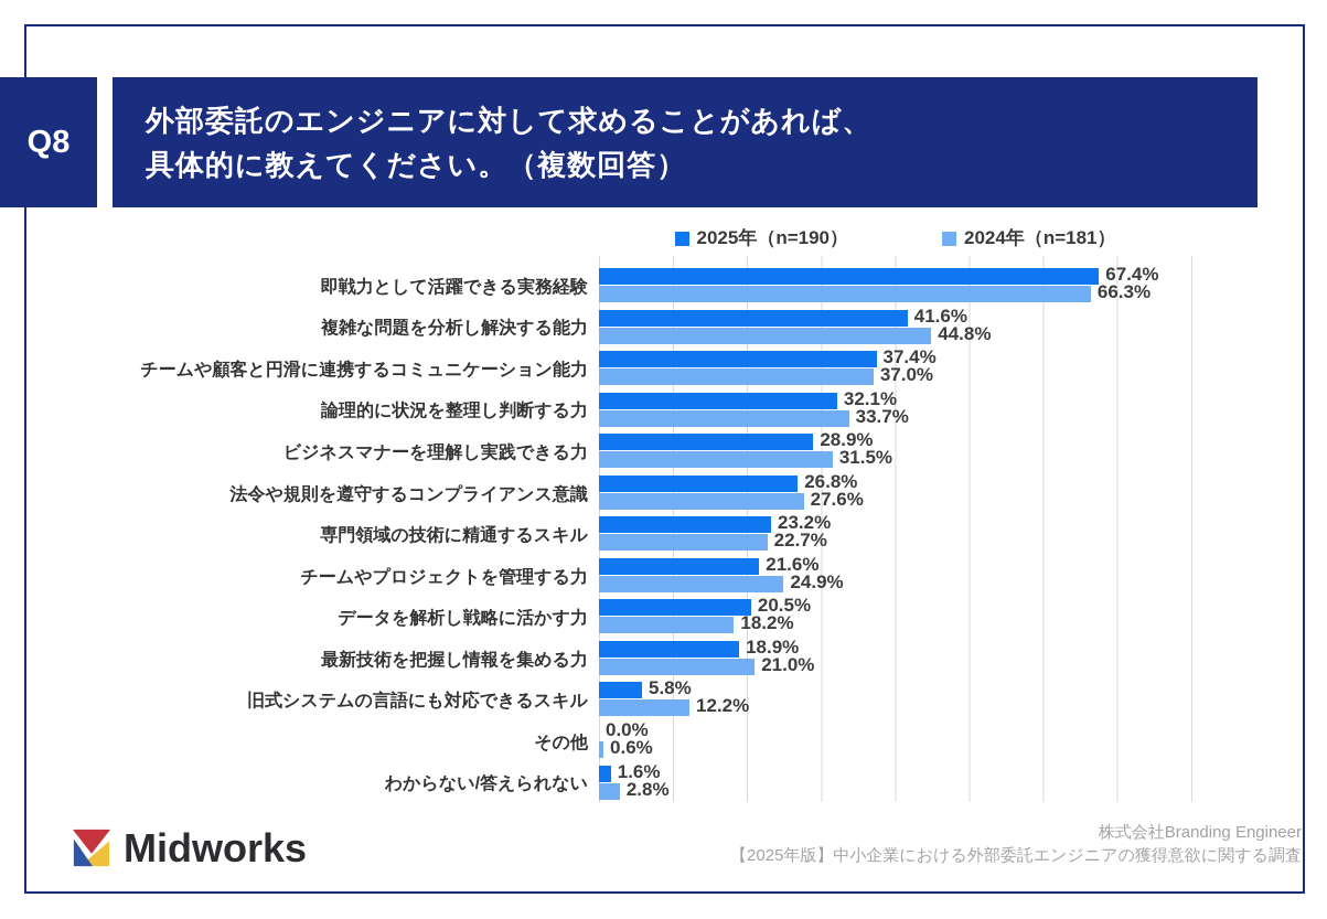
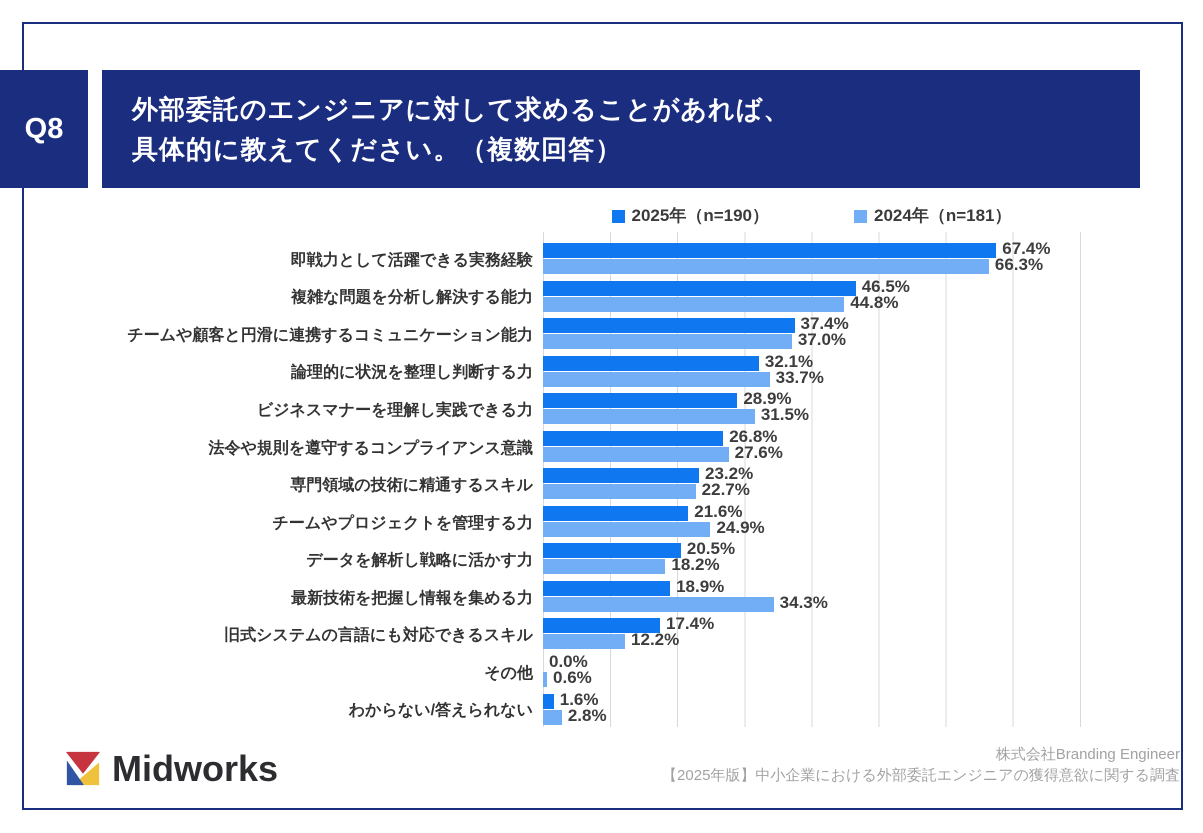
2025年（n=190）/複雑な問題を分析し解決する能力: 41.6% -> 46.5%
2024年（n=181）/最新技術を把握し情報を集める力: 21.0% -> 34.3%
2025年（n=190）/旧式システムの言語にも対応できるスキル: 5.8% -> 17.4%
